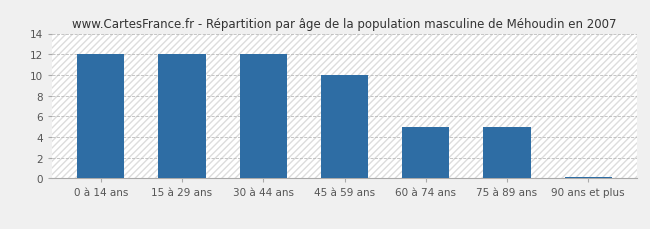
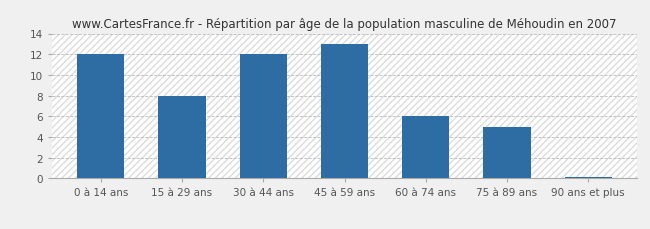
15 à 29 ans: 12.0 -> 8.0
45 à 59 ans: 10.0 -> 13.0
60 à 74 ans: 5.0 -> 6.0
